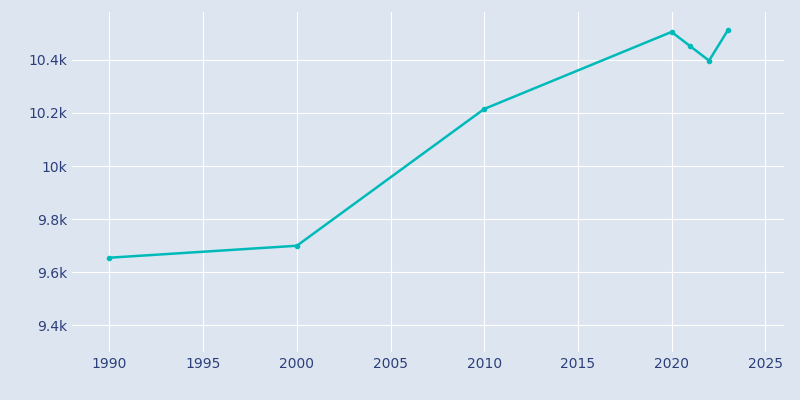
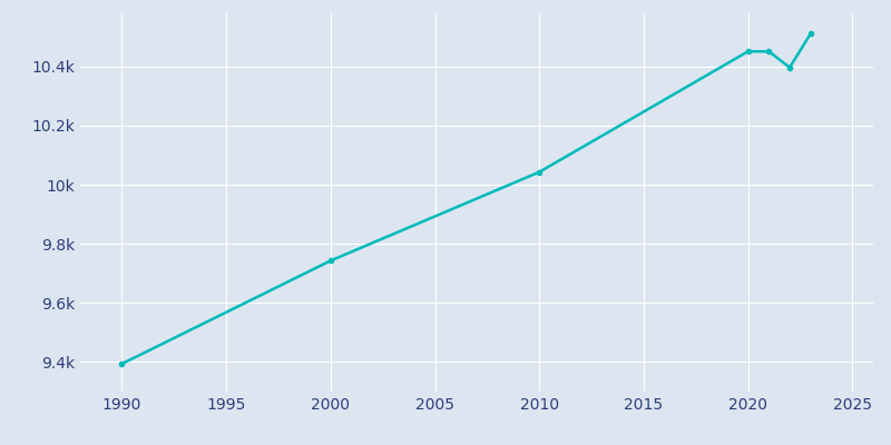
1990: 9.655k -> 9.394k
2000: 9.700k -> 9.743k
2010: 10.215k -> 10.043k
2020: 10.505k -> 10.451k
